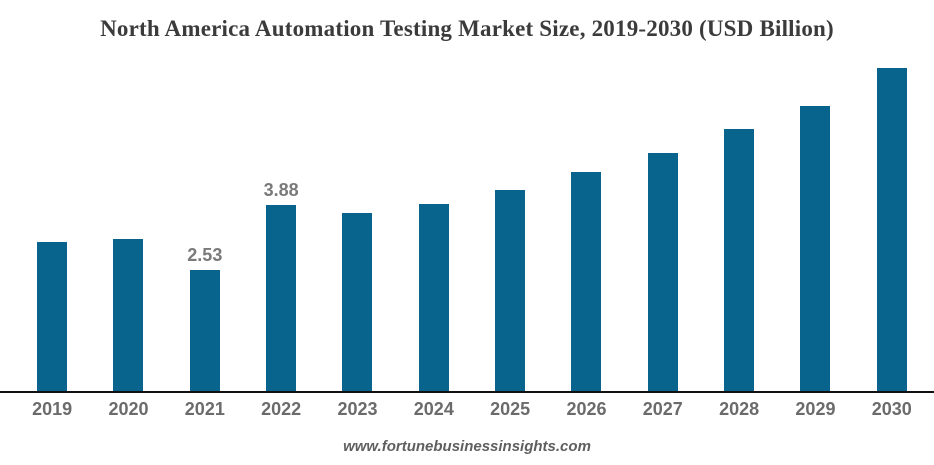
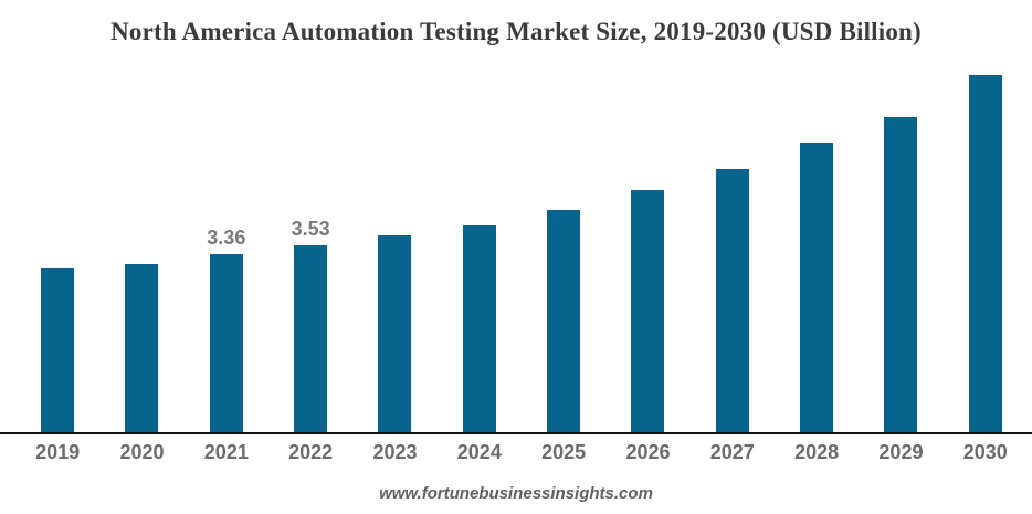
2021: 2.53 -> 3.36
2022: 3.88 -> 3.53
